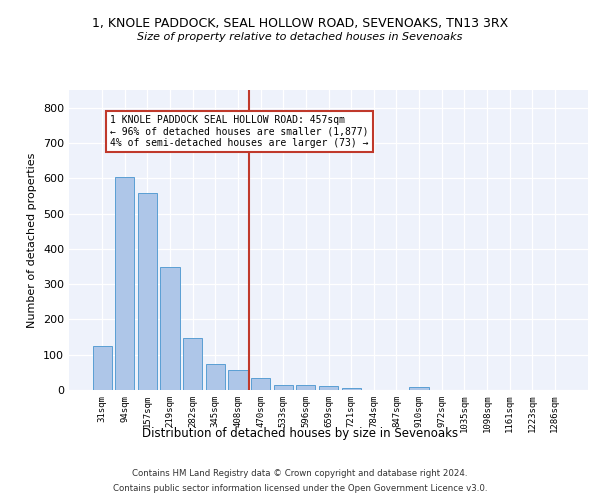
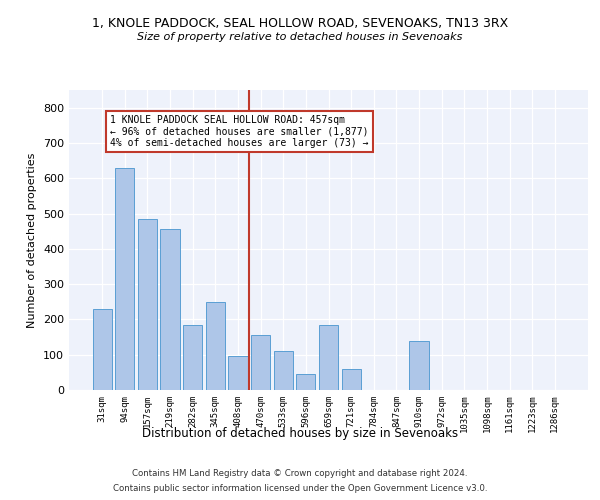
31sqm: 125 -> 230
94sqm: 603 -> 630
157sqm: 557 -> 485
219sqm: 348 -> 455
282sqm: 148 -> 185
345sqm: 75 -> 250
408sqm: 57 -> 95
470sqm: 35 -> 155
533sqm: 14 -> 110
596sqm: 13 -> 45
659sqm: 12 -> 185
721sqm: 5 -> 60
910sqm: 8 -> 140
